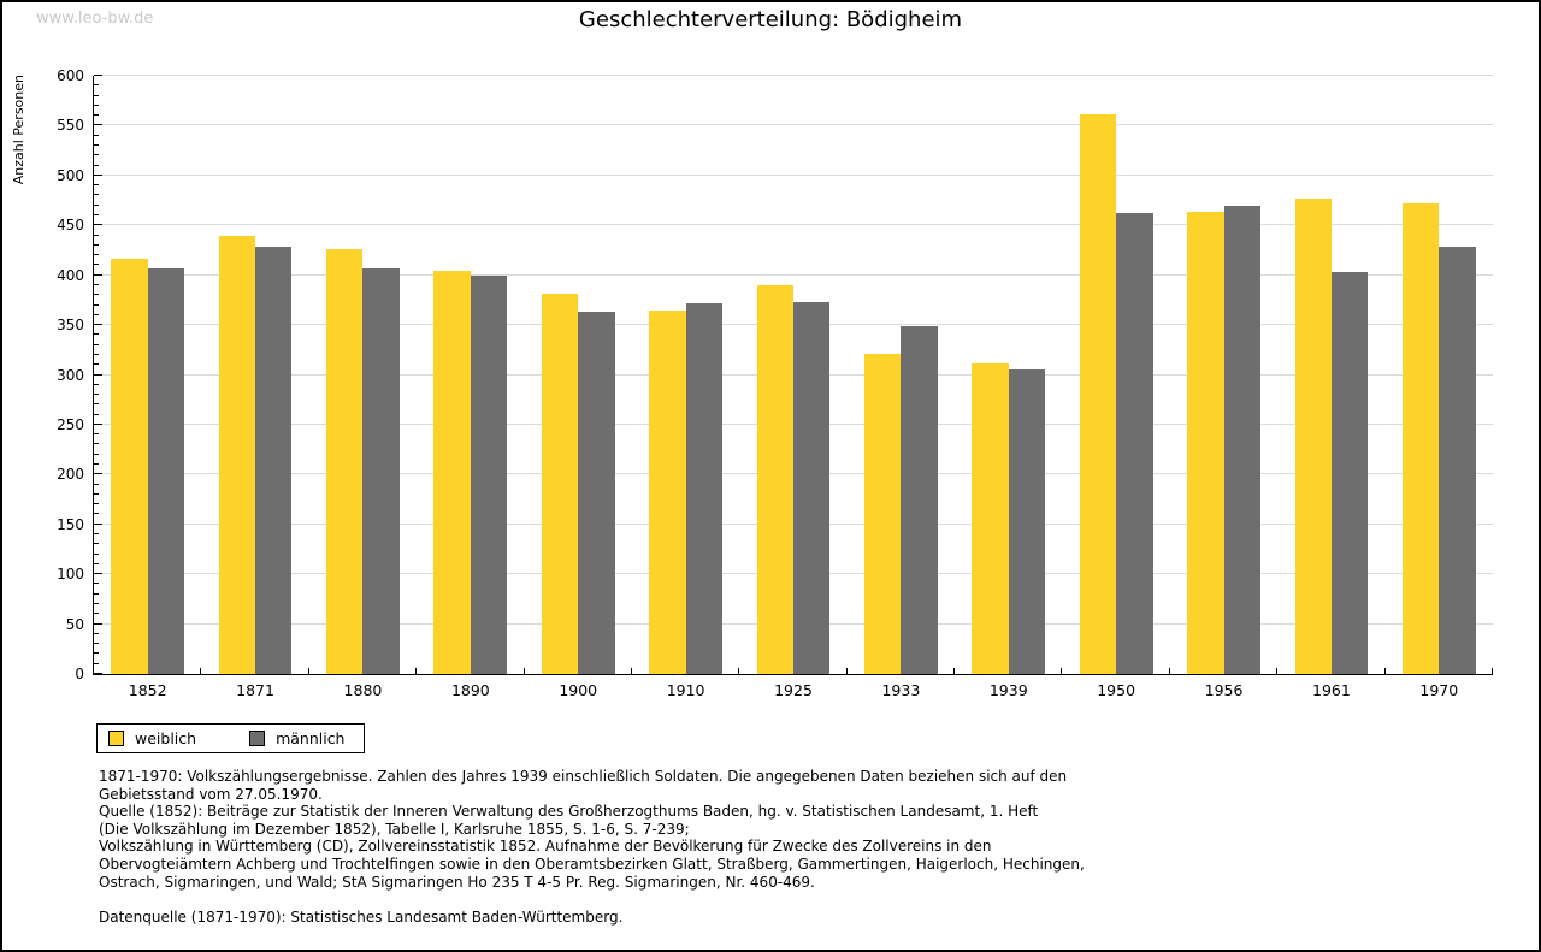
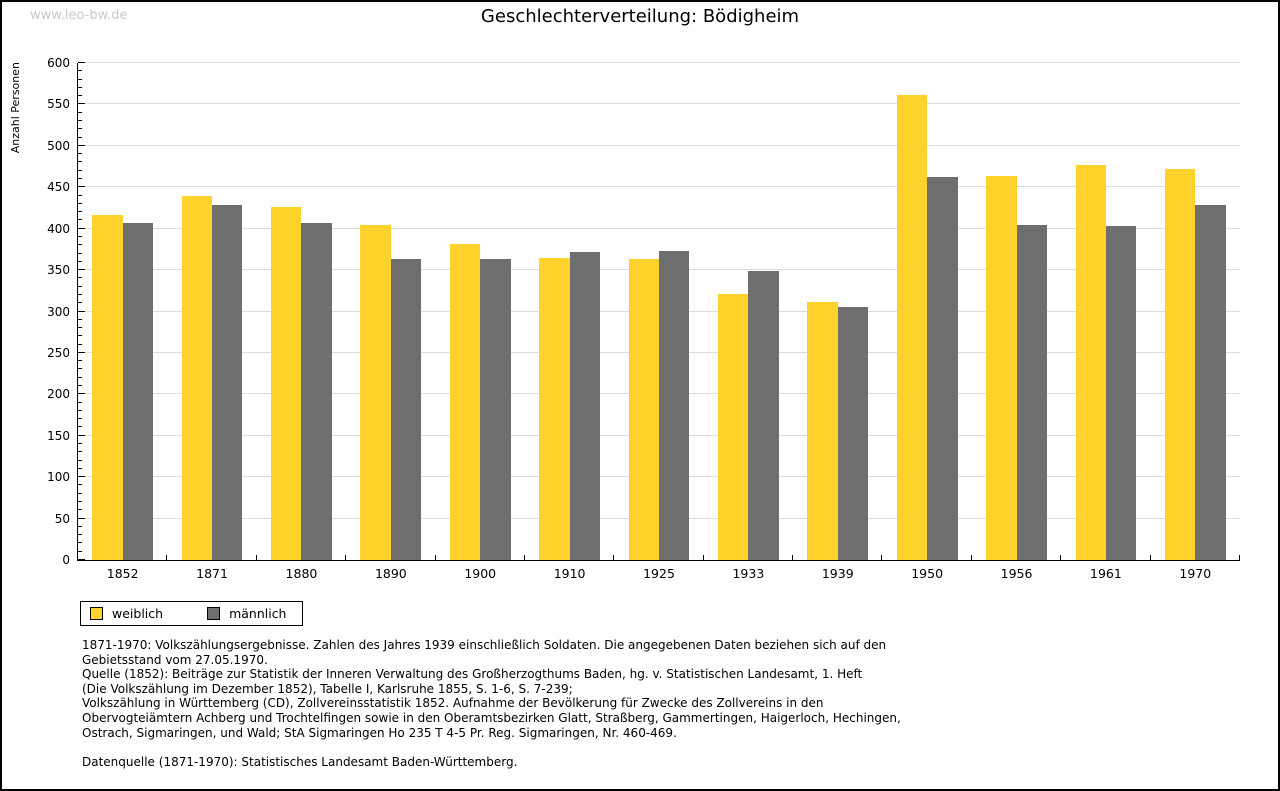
männlich/1890: 400 -> 360
weiblich/1925: 390 -> 360
männlich/1956: 470 -> 400
